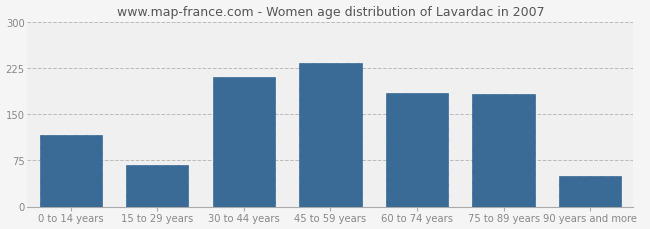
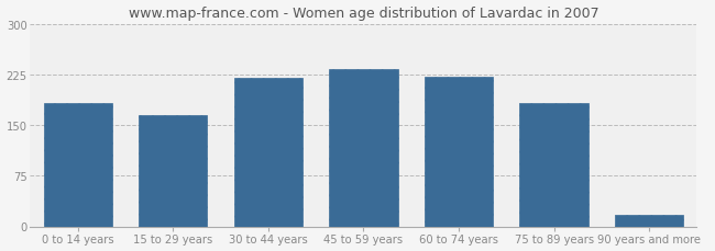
0 to 14 years: 116 -> 182
15 to 29 years: 68 -> 165
30 to 44 years: 210 -> 220
60 to 74 years: 184 -> 222
90 years and more: 50 -> 17
